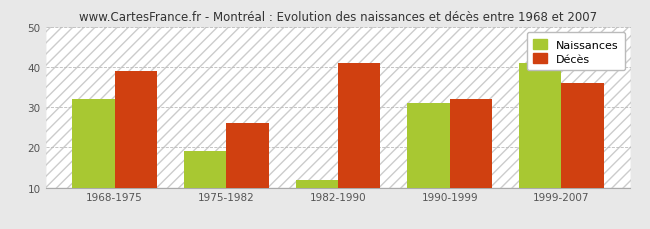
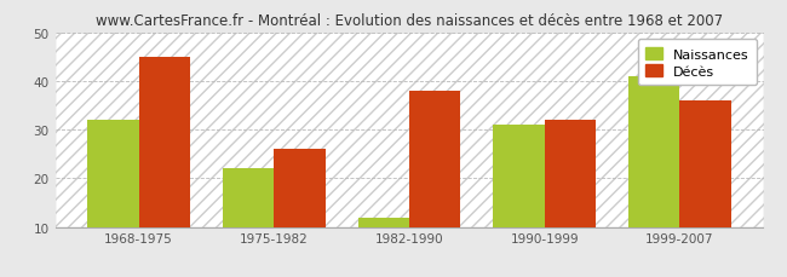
Décès/1968-1975: 39 -> 45
Naissances/1975-1982: 19 -> 22
Décès/1982-1990: 41 -> 38
